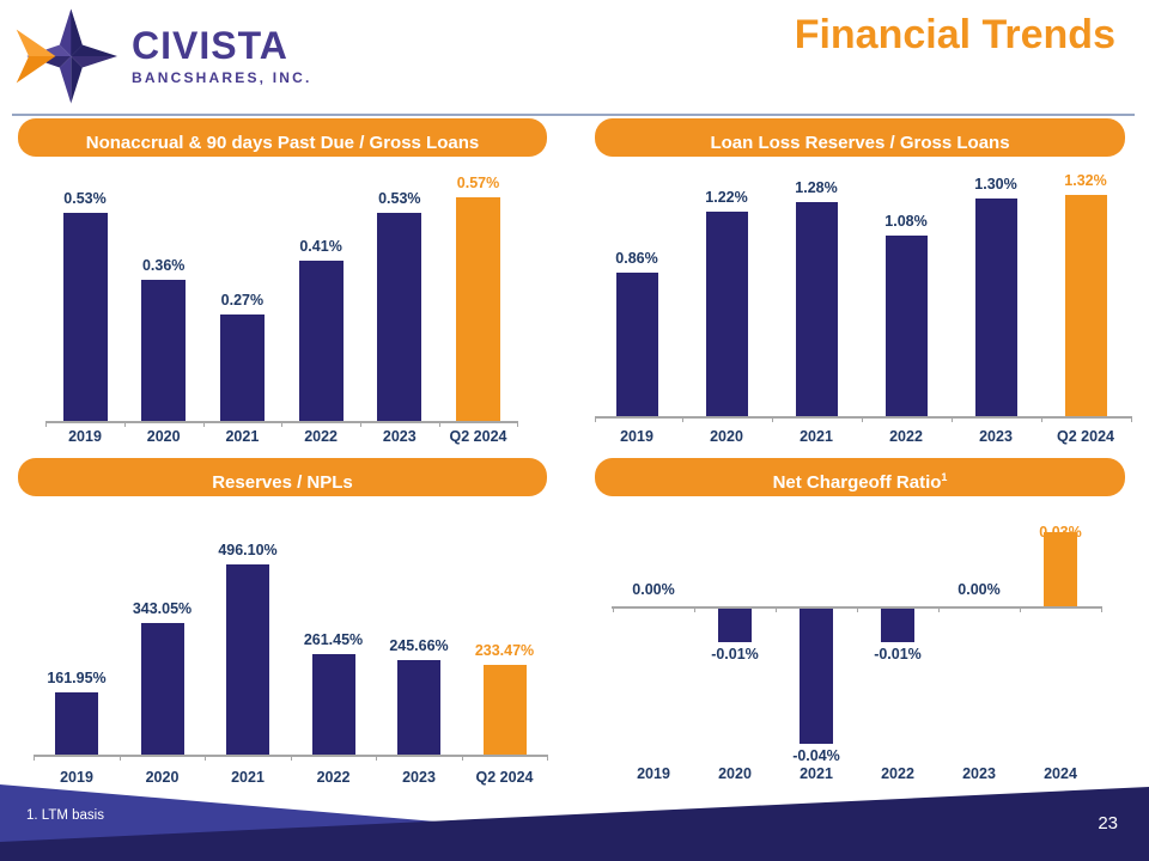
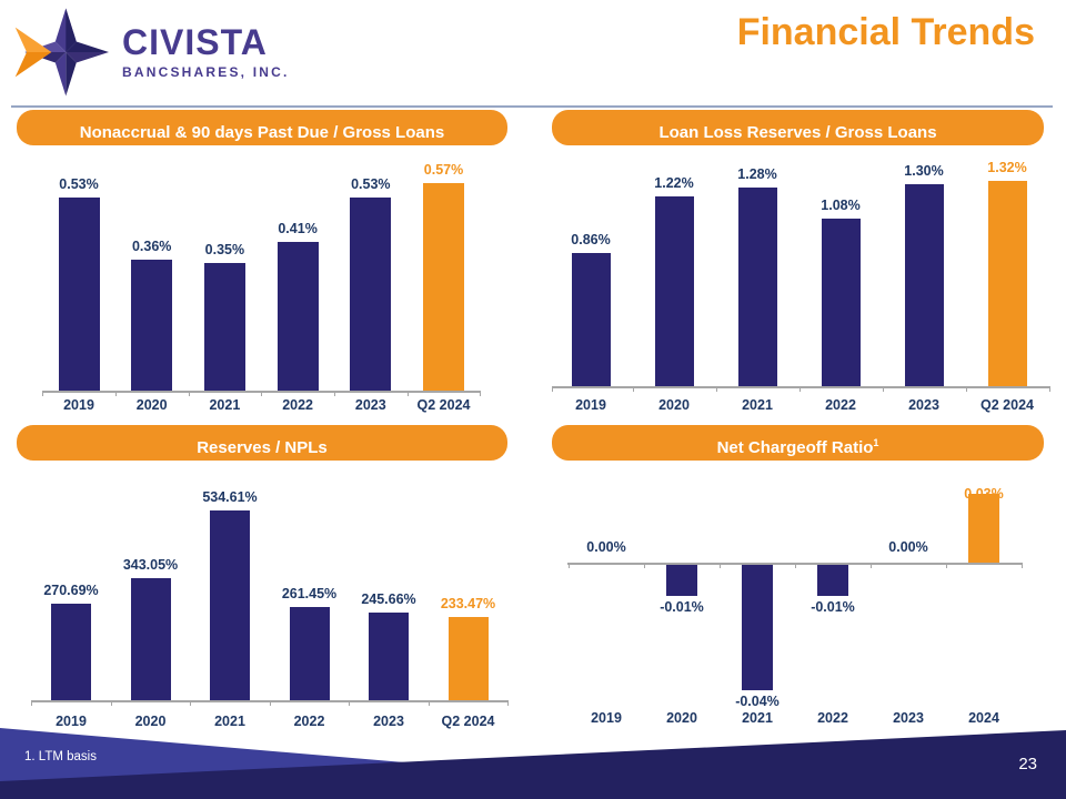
Nonaccrual & 90 days Past Due / Gross Loans/2021: 0.27% -> 0.35%
Reserves / NPLs/2019: 161.95% -> 270.69%
Reserves / NPLs/2021: 496.10% -> 534.61%
